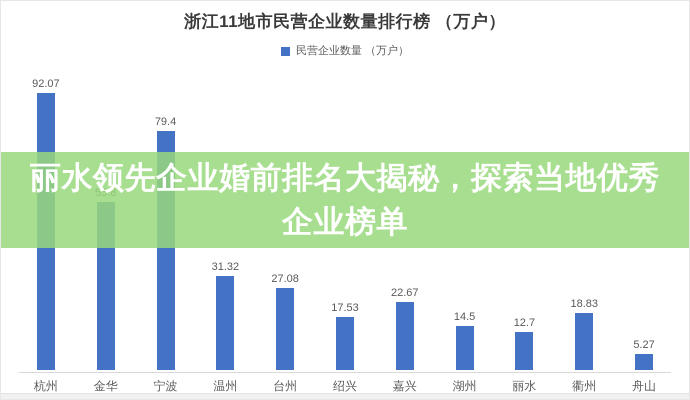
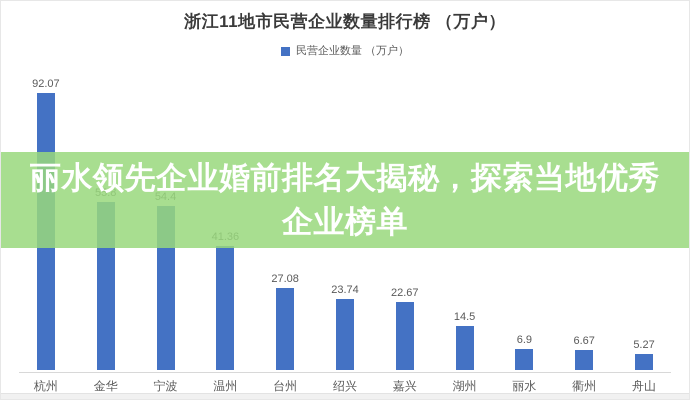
宁波: 79.4 -> 54.4
温州: 31.32 -> 41.36
绍兴: 17.53 -> 23.74
丽水: 12.7 -> 6.9
衢州: 18.83 -> 6.67
